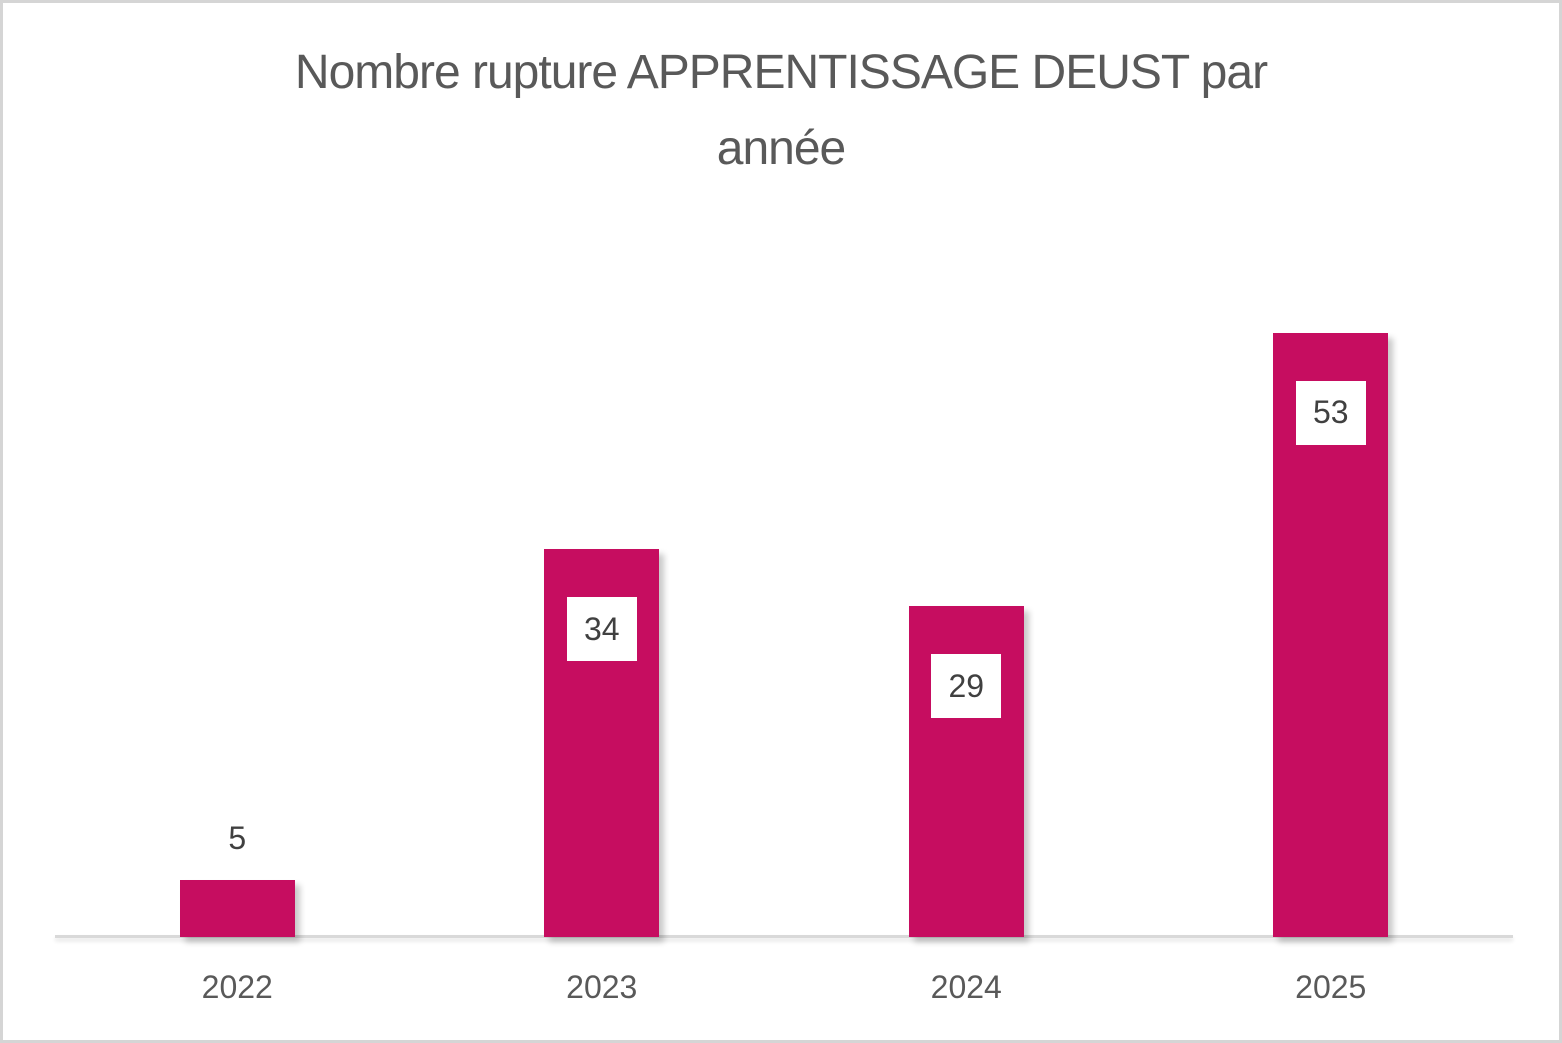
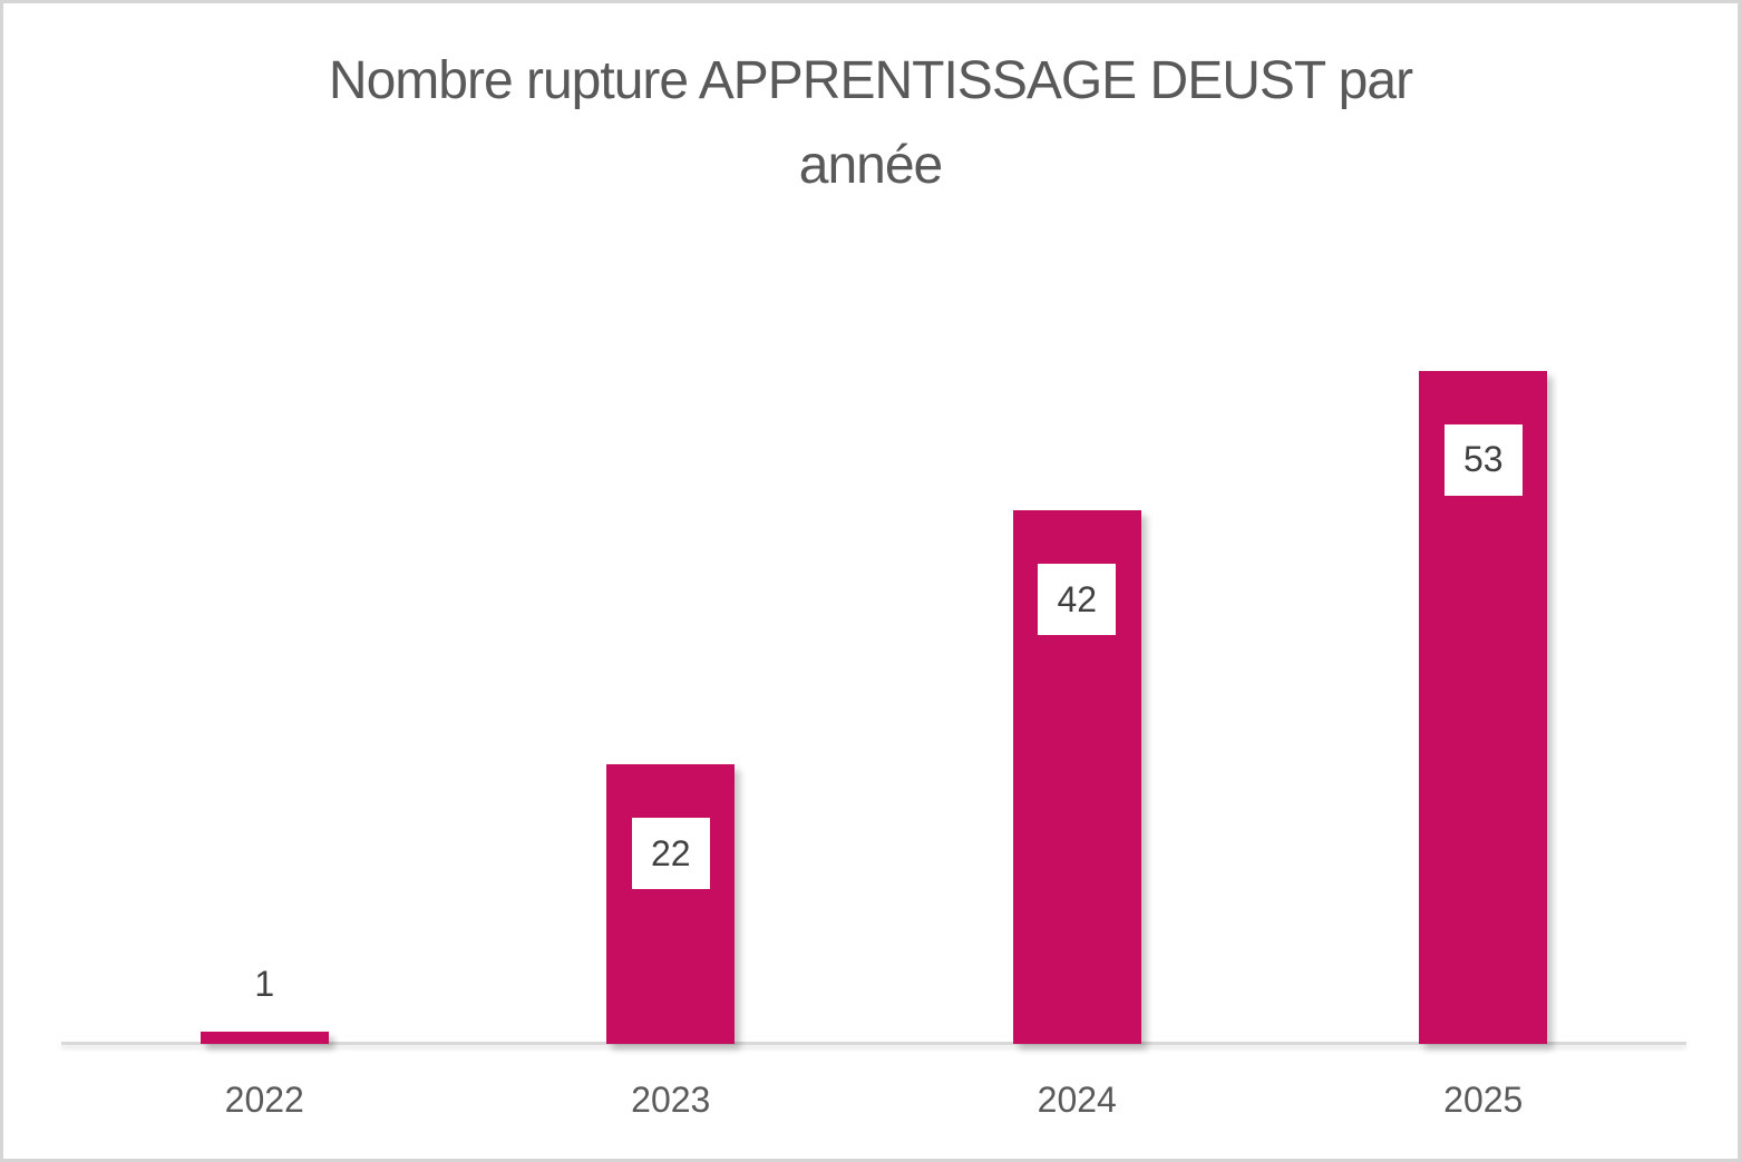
2022: 5 -> 1
2023: 34 -> 22
2024: 29 -> 42
